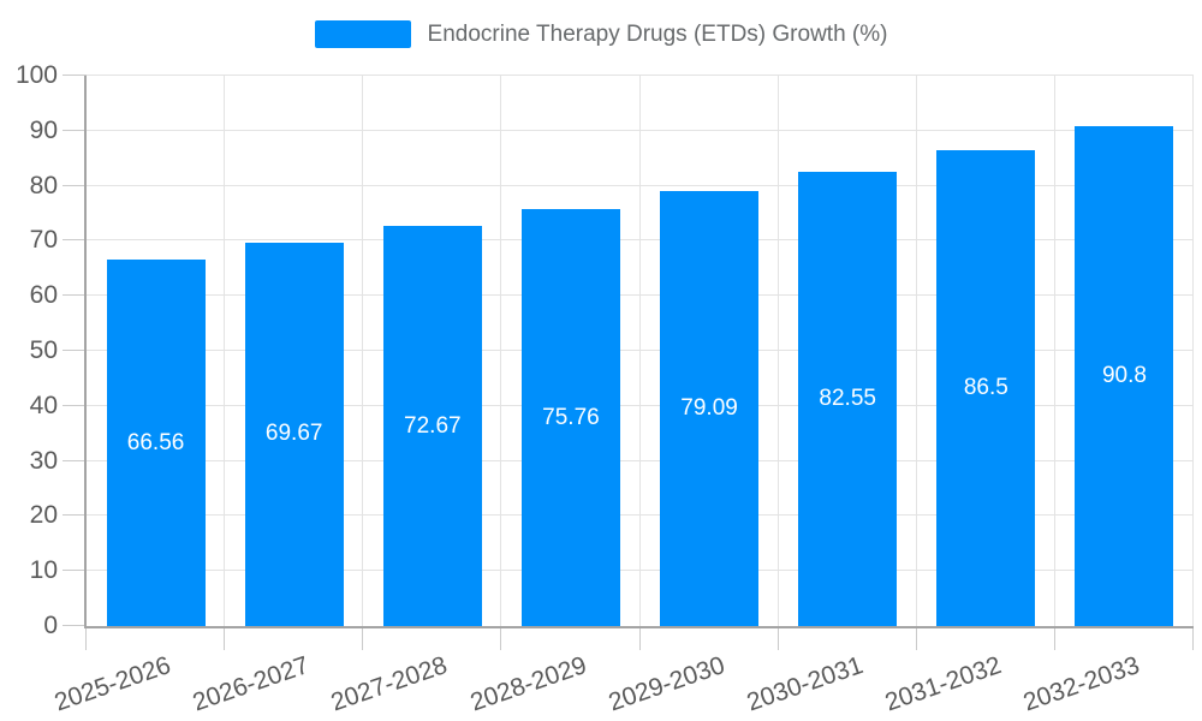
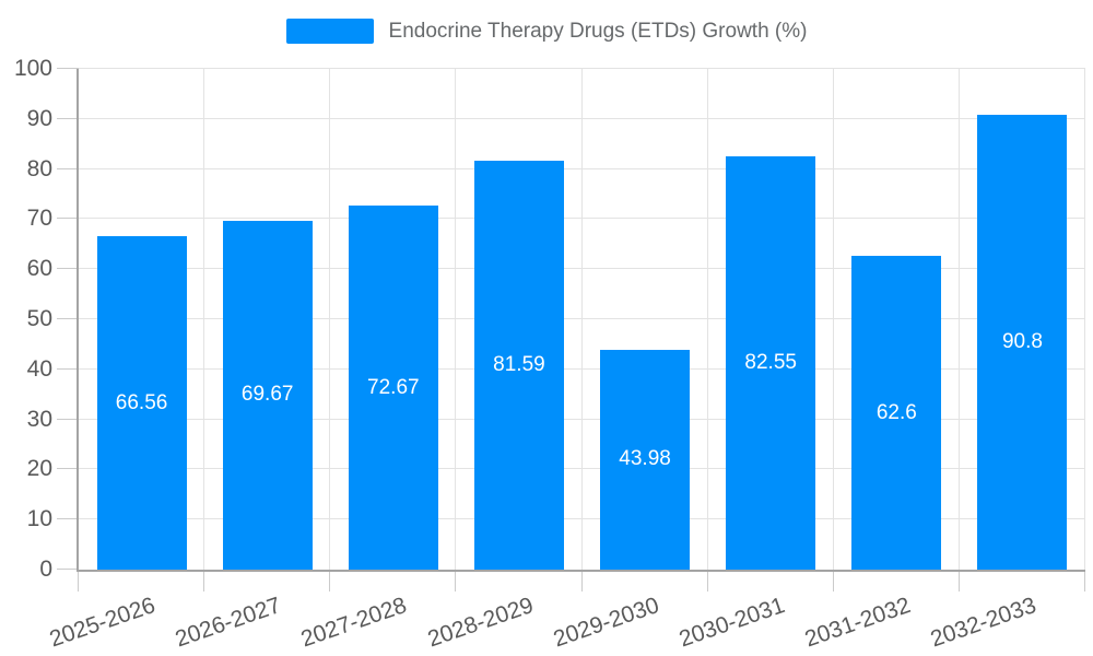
2028-2029: 75.76 -> 81.59
2029-2030: 79.09 -> 43.98
2031-2032: 86.5 -> 62.6
